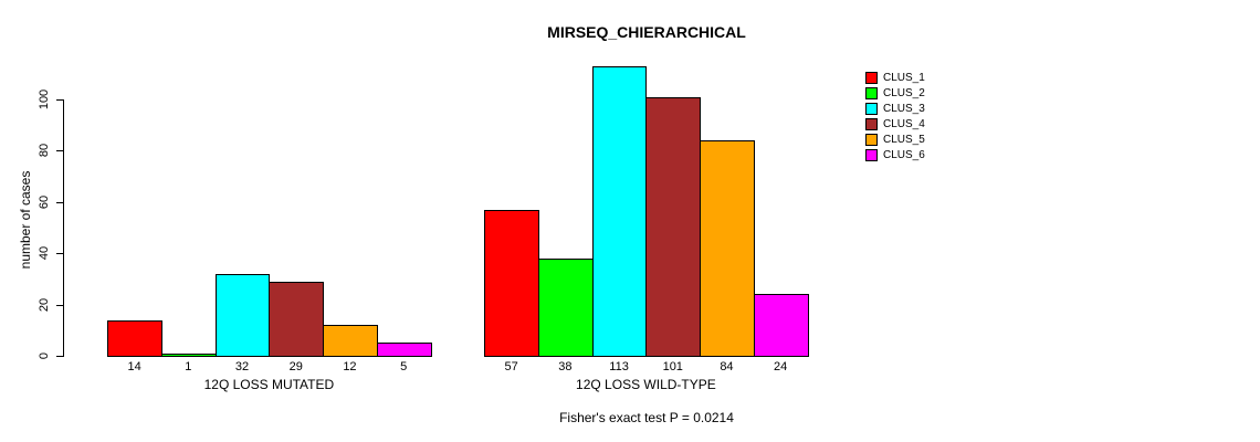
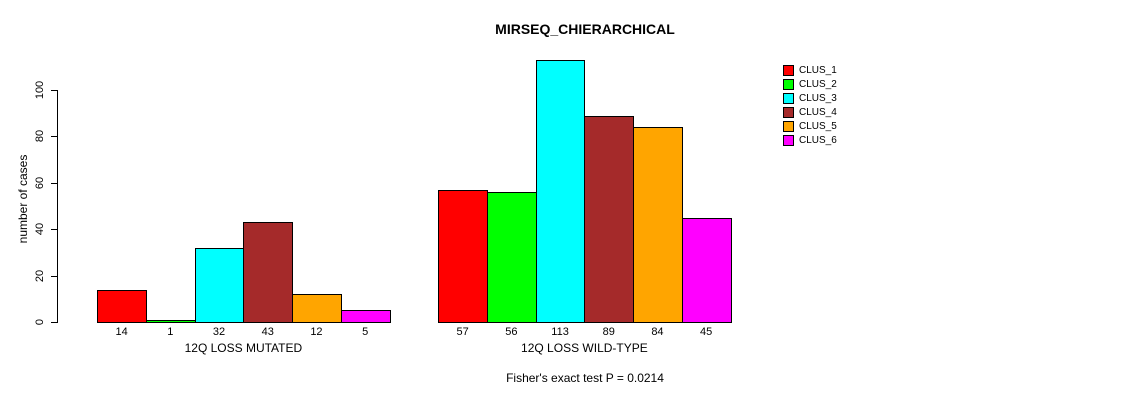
CLUS_4/12Q LOSS MUTATED: 29 -> 43
CLUS_2/12Q LOSS WILD-TYPE: 38 -> 56
CLUS_4/12Q LOSS WILD-TYPE: 101 -> 89
CLUS_6/12Q LOSS WILD-TYPE: 24 -> 45
